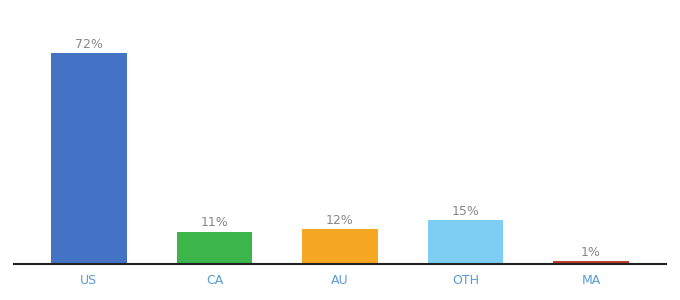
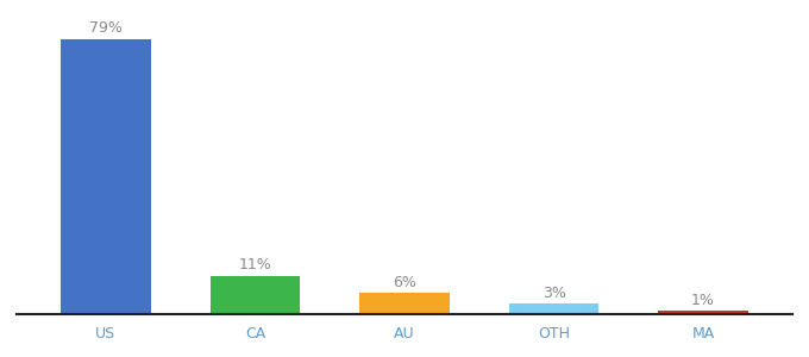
US: 72% -> 79%
AU: 12% -> 6%
OTH: 15% -> 3%
